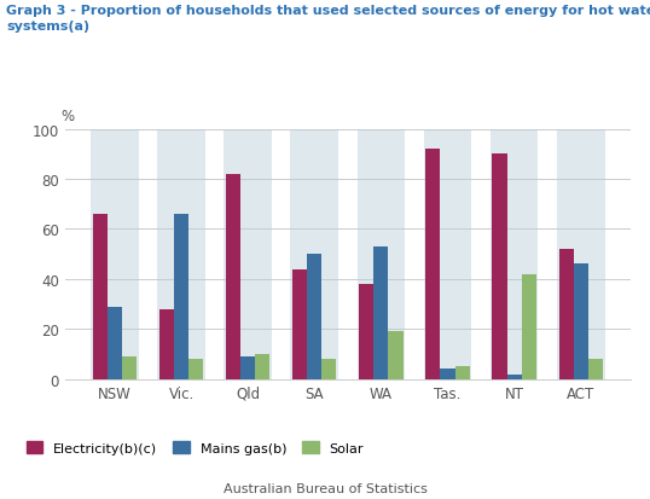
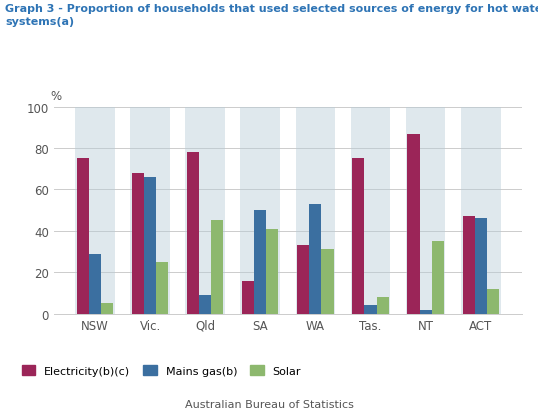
Electricity(b)(c)/NSW: 66 -> 75
Solar/NSW: 9 -> 5
Electricity(b)(c)/Vic.: 28 -> 68
Solar/Vic.: 8 -> 25
Electricity(b)(c)/Qld: 82 -> 78
Solar/Qld: 10 -> 45
Electricity(b)(c)/SA: 44 -> 16
Solar/SA: 8 -> 41
Electricity(b)(c)/WA: 38 -> 33
Solar/WA: 19 -> 31
Electricity(b)(c)/Tas.: 92 -> 75
Solar/Tas.: 5 -> 8
Electricity(b)(c)/NT: 90 -> 87
Solar/NT: 42 -> 35
Electricity(b)(c)/ACT: 52 -> 47
Solar/ACT: 8 -> 12
